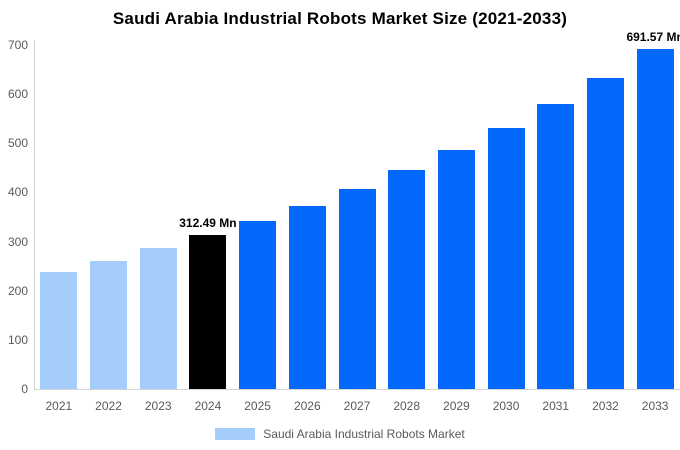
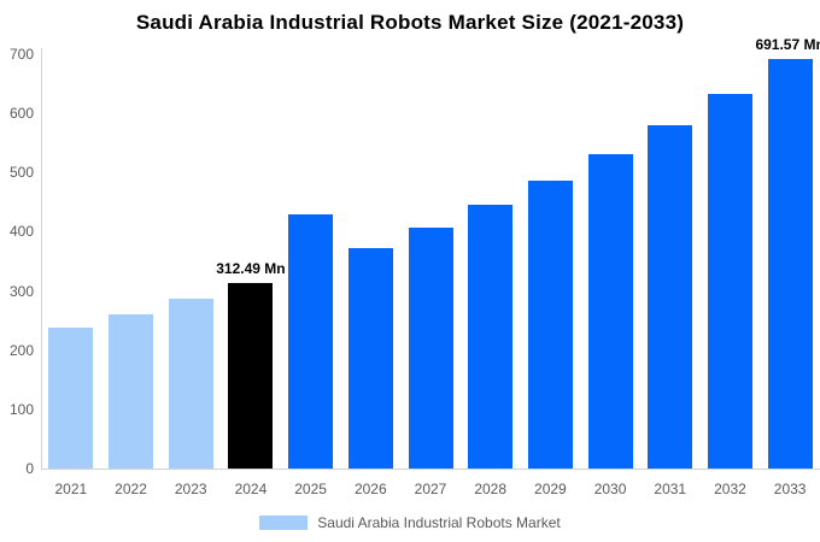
2025: 340 -> 430
